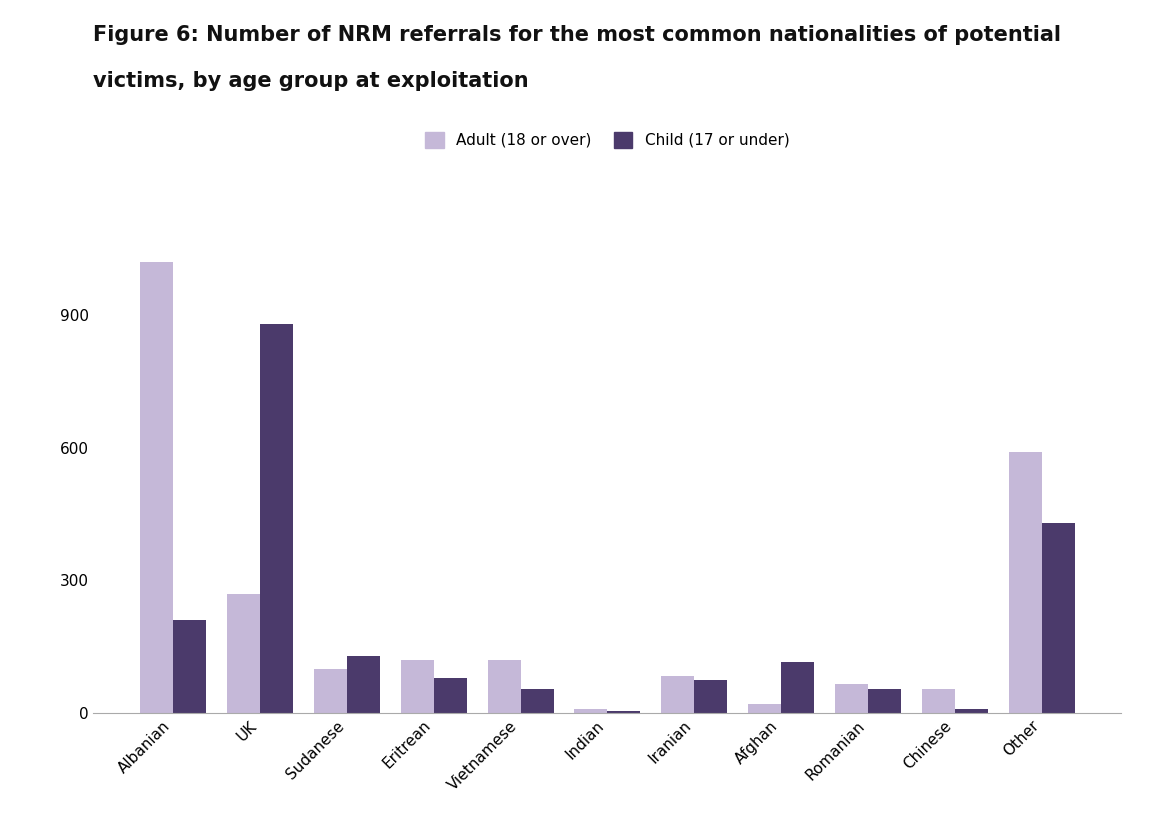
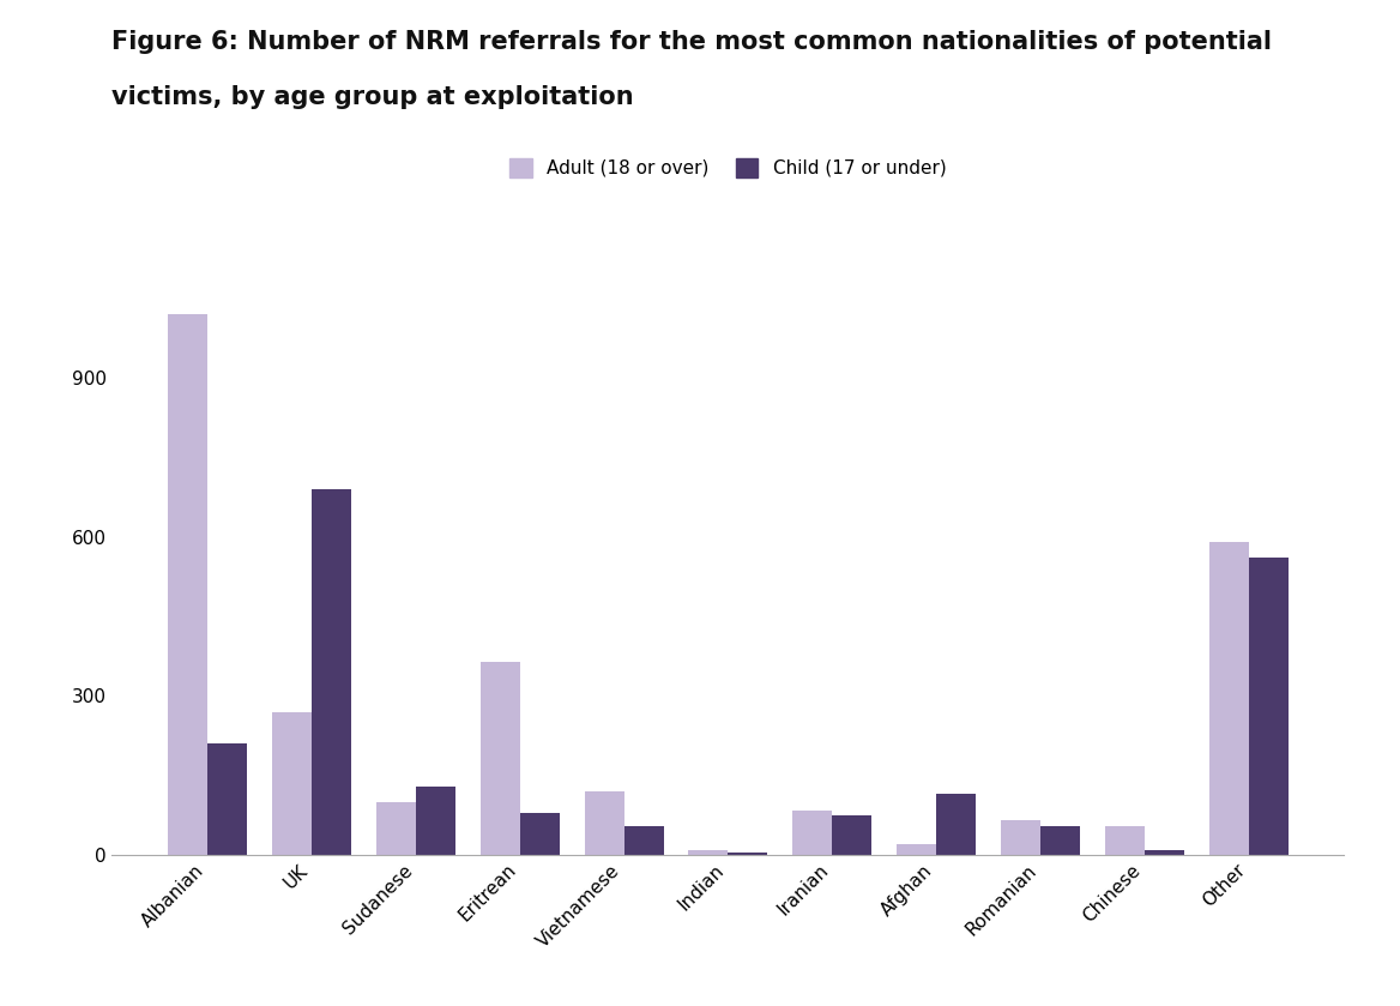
Child (17 or under)/UK: 880 -> 690
Adult (18 or over)/Eritrean: 120 -> 365
Child (17 or under)/Other: 430 -> 560
